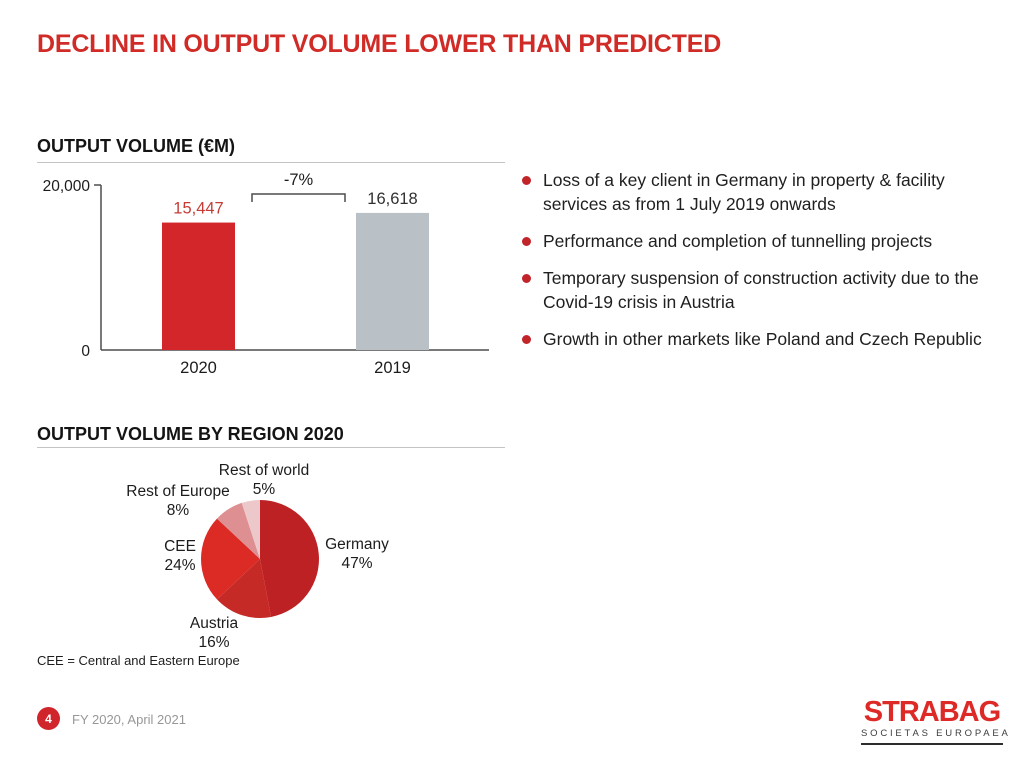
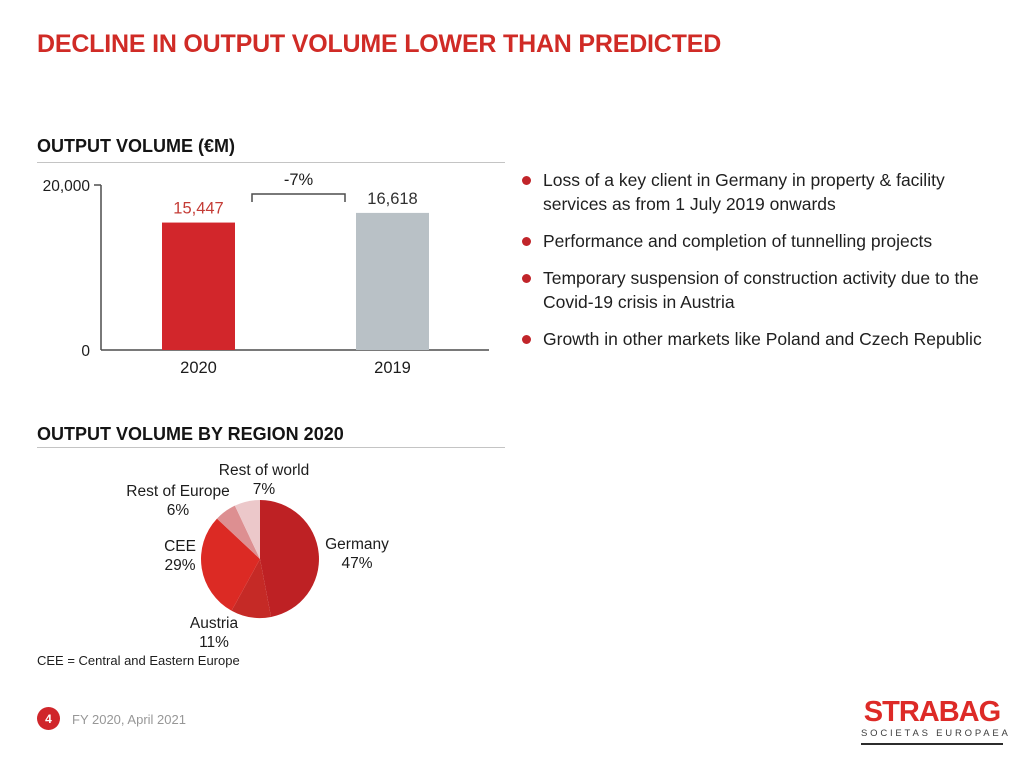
OUTPUT VOLUME BY REGION 2020/Austria: 16% -> 11%
OUTPUT VOLUME BY REGION 2020/CEE: 24% -> 29%
OUTPUT VOLUME BY REGION 2020/Rest of Europe: 8% -> 6%
OUTPUT VOLUME BY REGION 2020/Rest of world: 5% -> 7%
